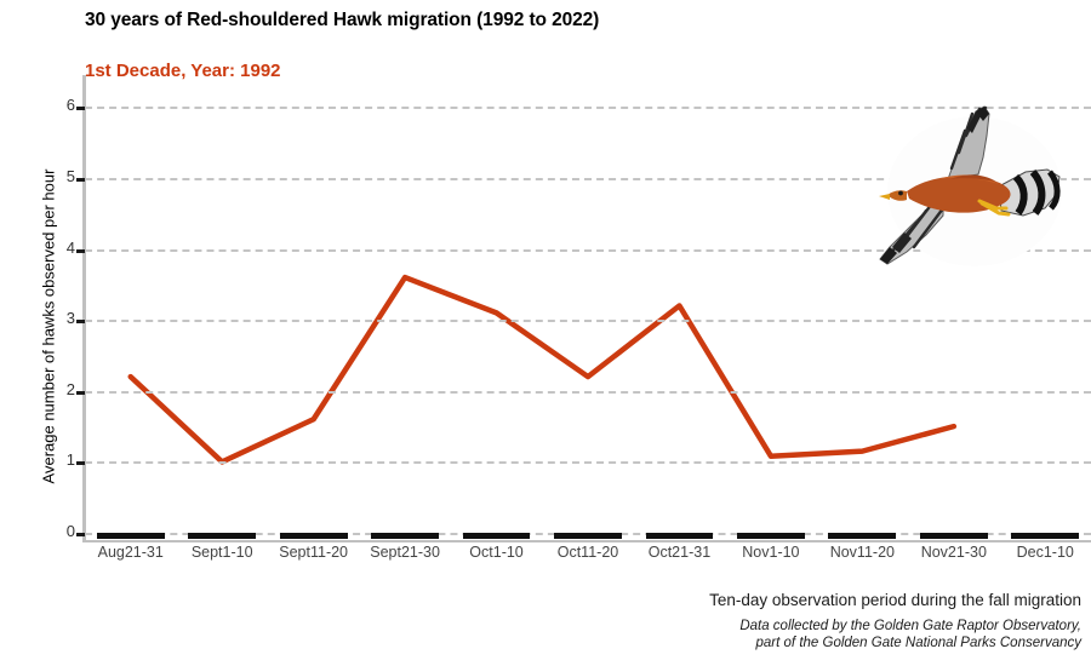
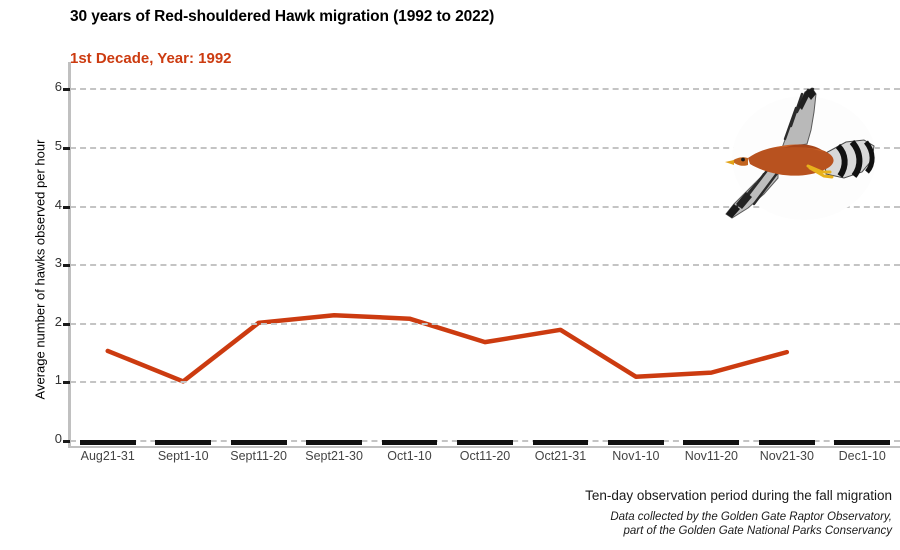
Aug21-31: 2.2 -> 1.5
Sept11-20: 1.6 -> 2.0
Sept21-30: 3.6 -> 2.1
Oct1-10: 3.1 -> 2.1
Oct11-20: 2.2 -> 1.7
Oct21-31: 3.2 -> 1.9
